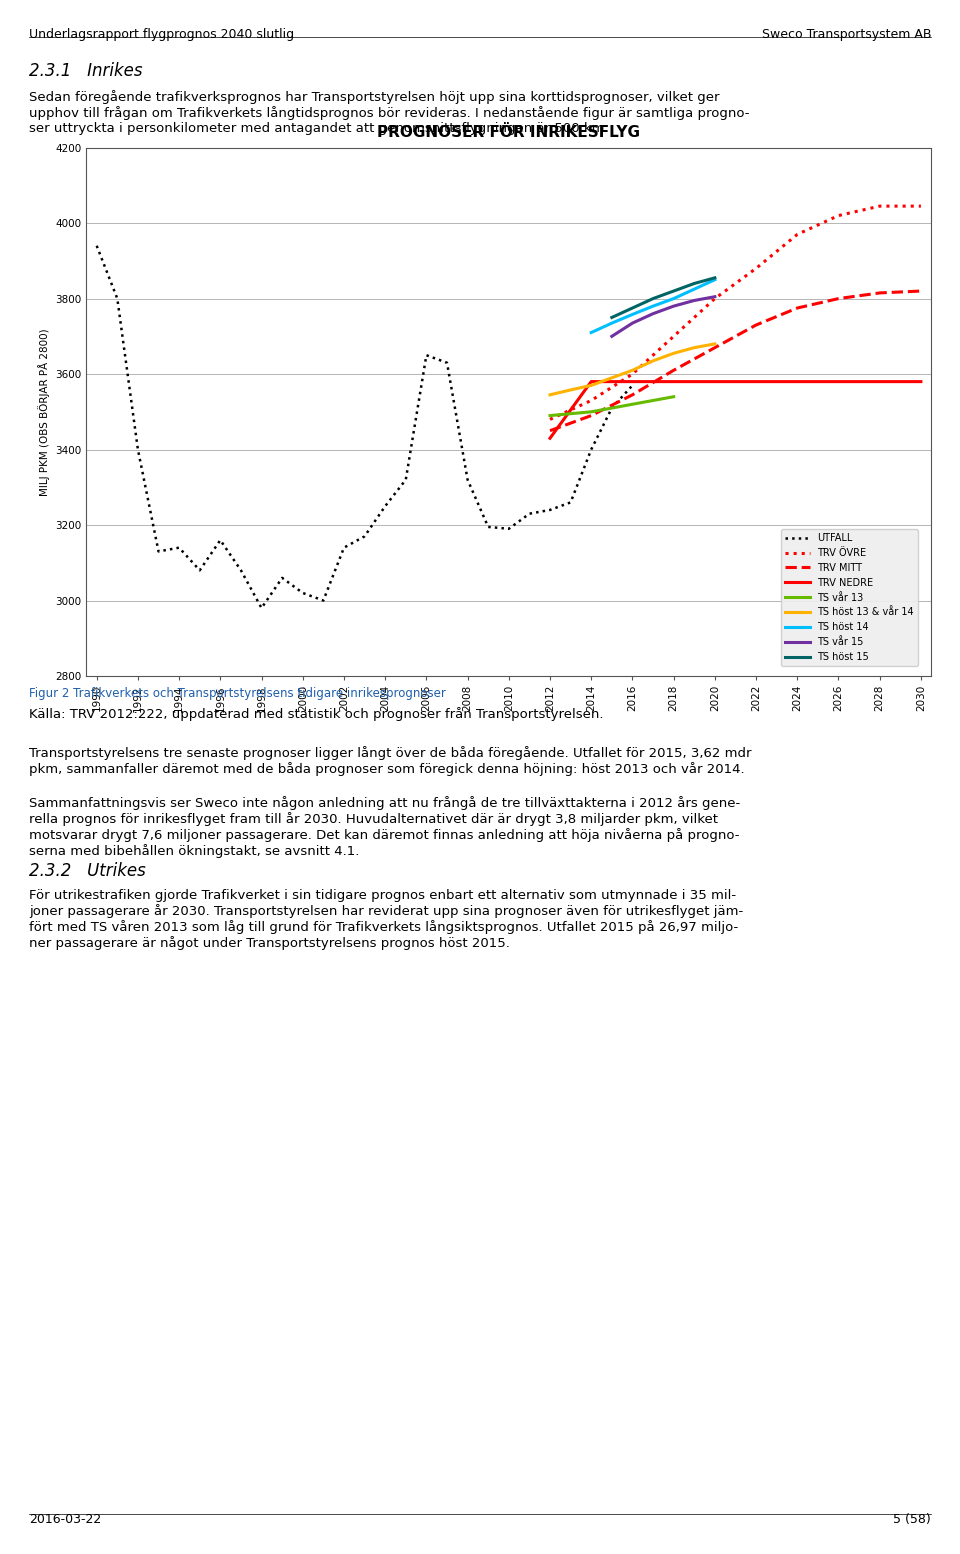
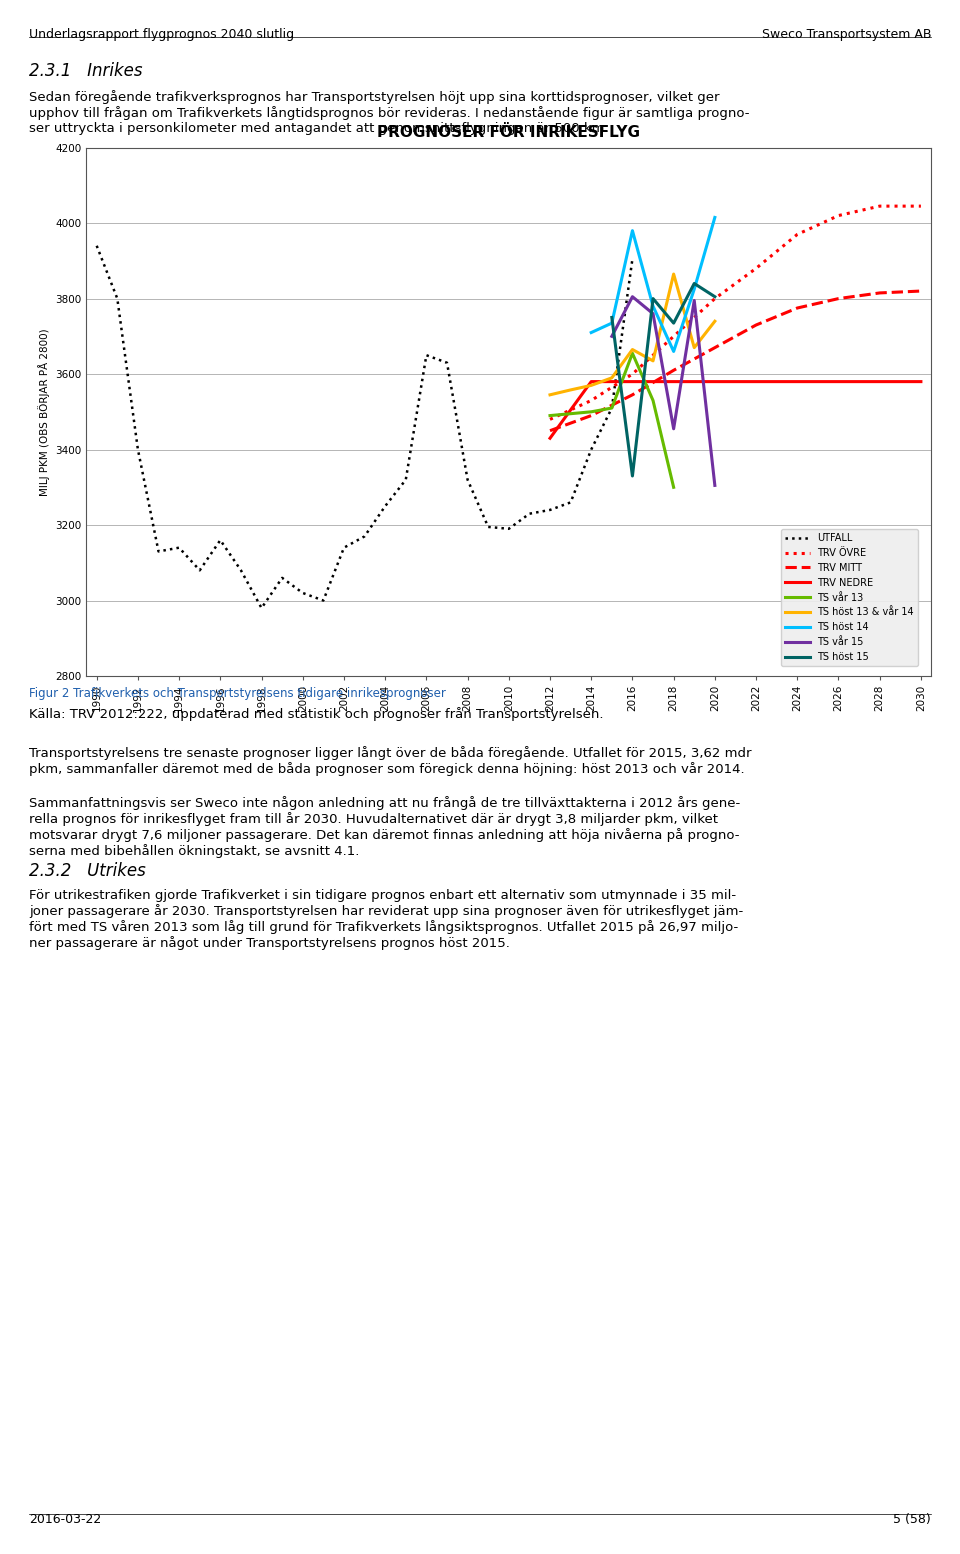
UTFALL/2016: 3570 -> 3905
TS vår 13/2016: 3520 -> 3655
TS höst 13 & vår 14/2016: 3610 -> 3665
TS höst 14/2016: 3758 -> 3980
TS vår 15/2016: 3735 -> 3805
TS höst 15/2016: 3775 -> 3330
TS vår 13/2018: 3540 -> 3300
TS höst 13 & vår 14/2018: 3655 -> 3865
TS höst 14/2018: 3800 -> 3660
TS vår 15/2018: 3780 -> 3455
TS höst 15/2018: 3820 -> 3735
TS höst 13 & vår 14/2020: 3680 -> 3740
TS höst 14/2020: 3850 -> 4015
TS vår 15/2020: 3805 -> 3305
TS höst 15/2020: 3855 -> 3805
